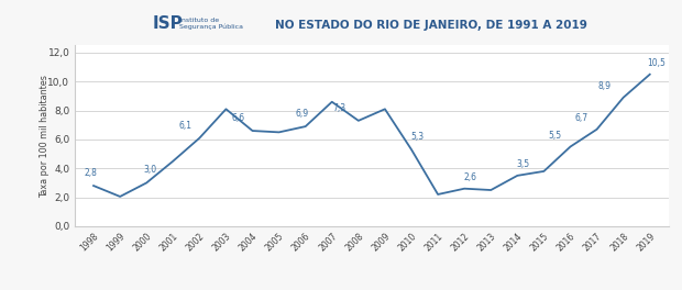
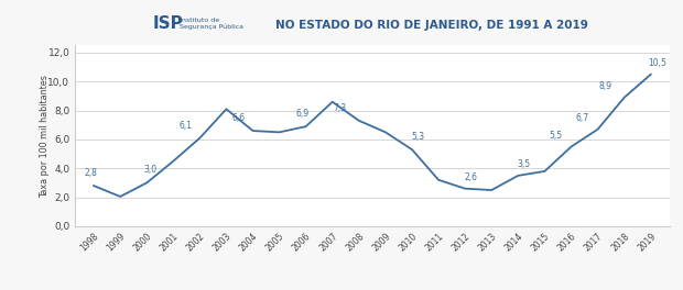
2009: 8,1 -> 6,5
2011: 2,2 -> 3,2
